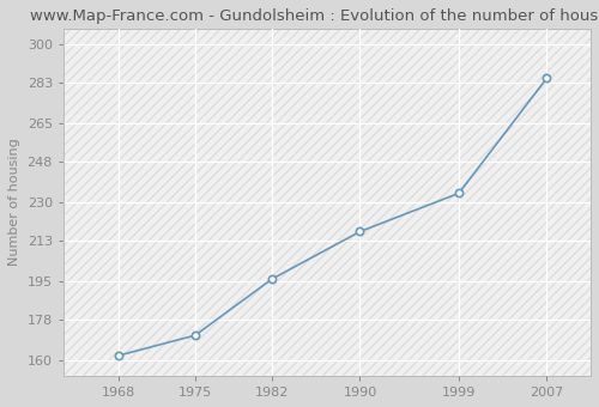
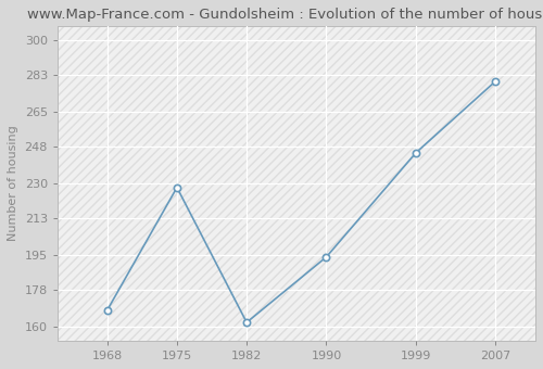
1968: 162 -> 168
1975: 171 -> 228
1982: 196 -> 162
1990: 217 -> 194
1999: 234 -> 245
2007: 285 -> 280
